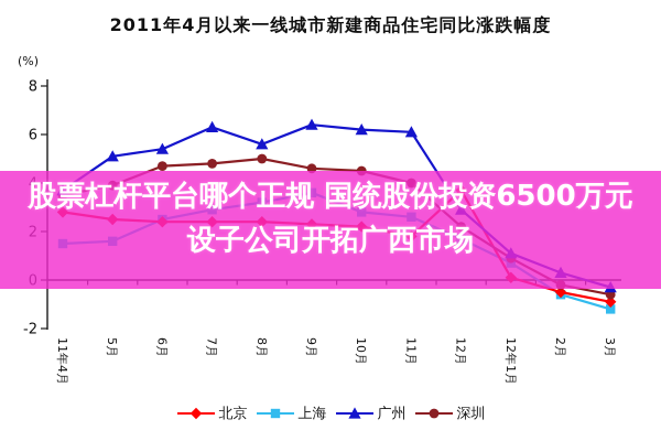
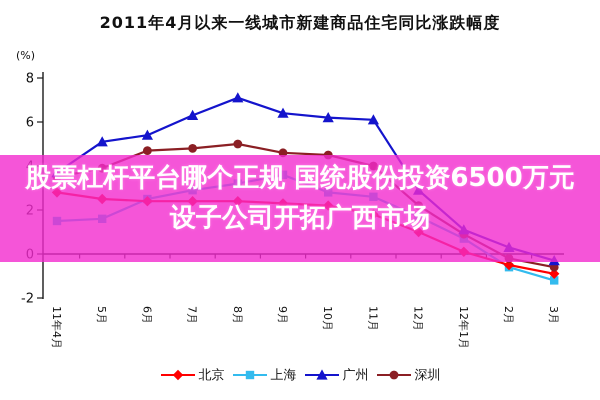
广州/8月: 5.6 -> 7.1
北京/12月: 3.7 -> 1.0
